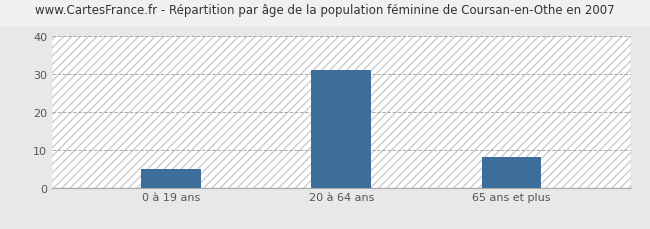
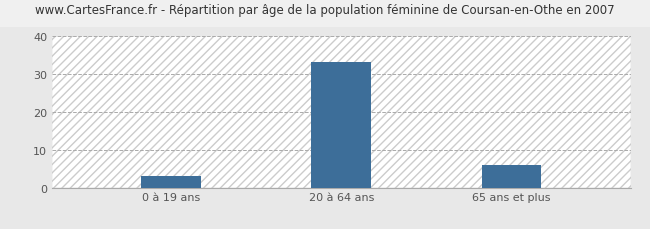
0 à 19 ans: 5 -> 3
20 à 64 ans: 31 -> 33
65 ans et plus: 8 -> 6
